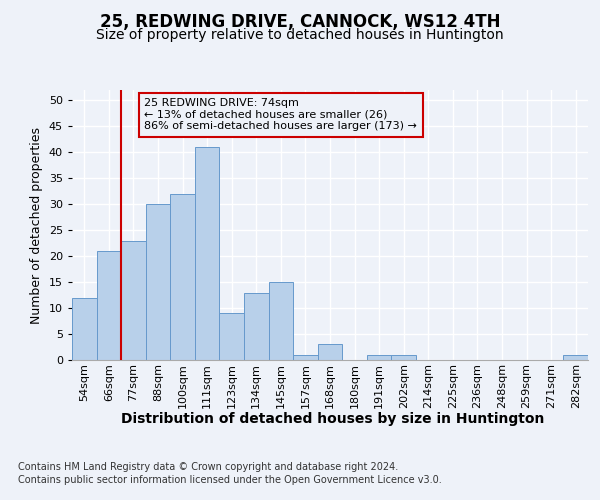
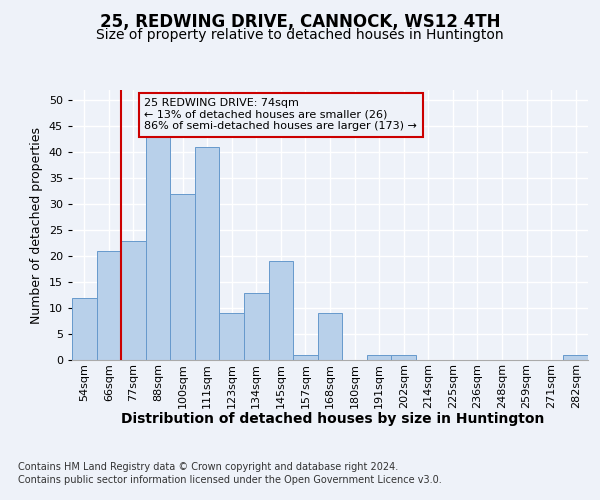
88sqm: 30 -> 43
145sqm: 15 -> 19
168sqm: 3 -> 9
